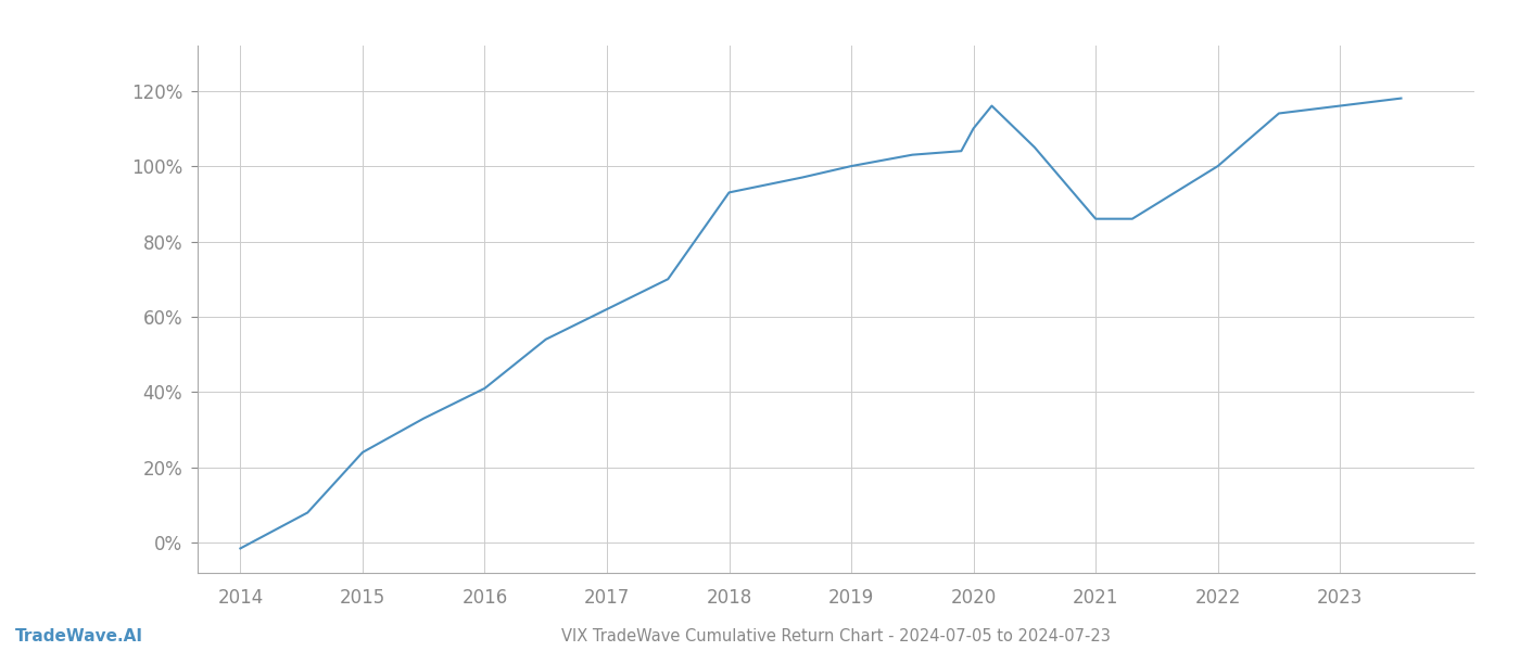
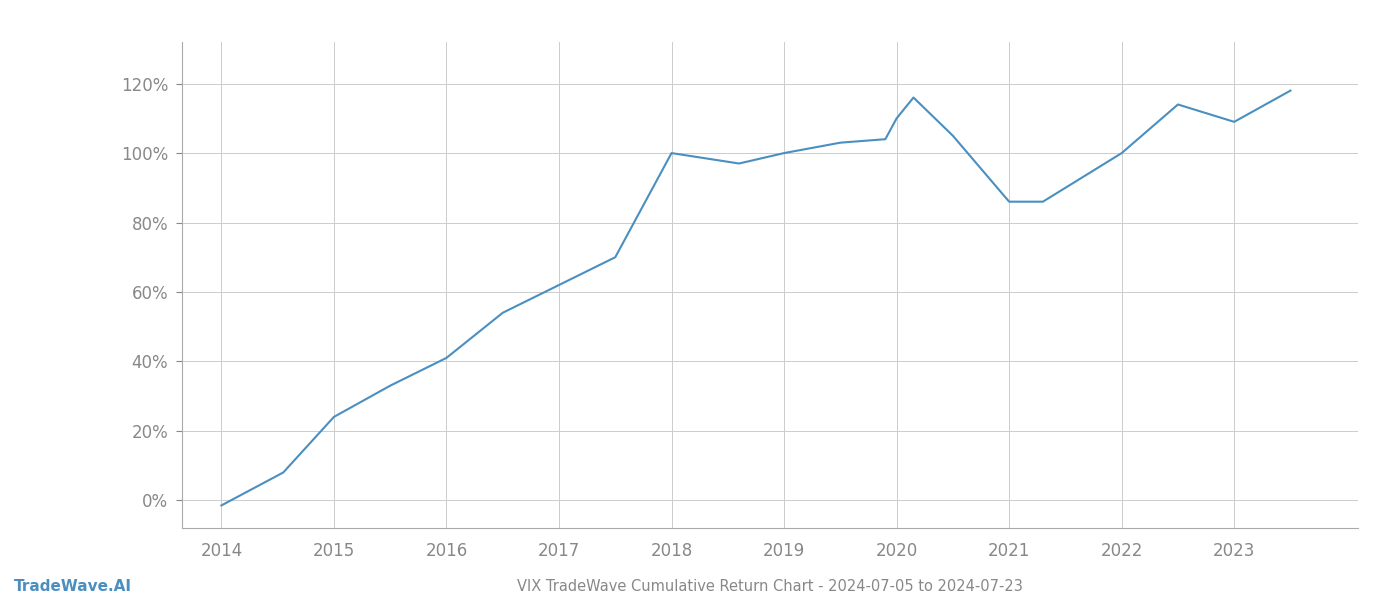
2018: 93.0% -> 100.0%
2023: 116.0% -> 109.0%
